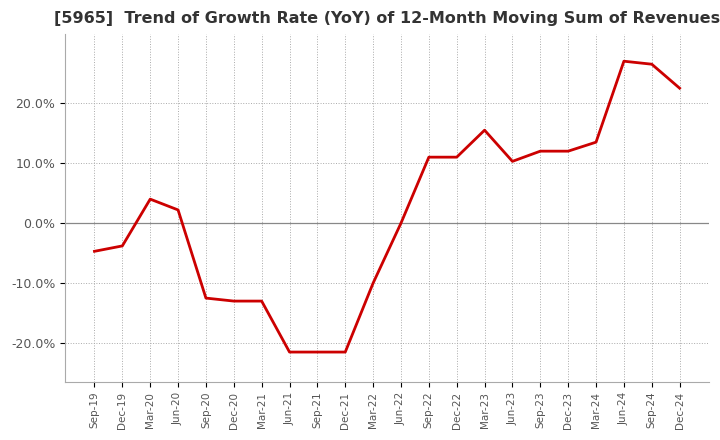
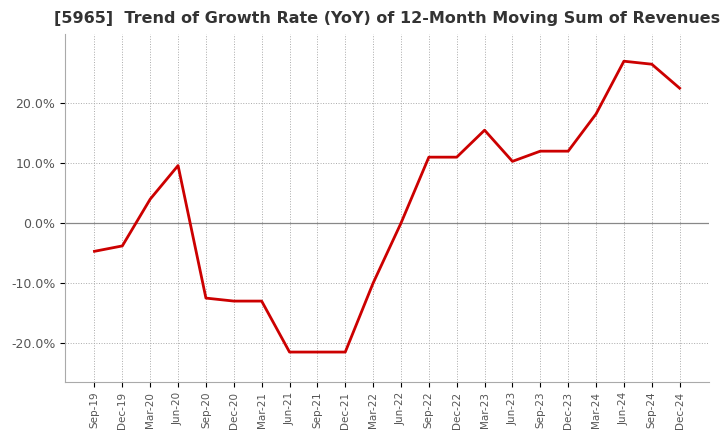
Jun-20: 2.2% -> 9.6%
Mar-24: 13.5% -> 18.2%
